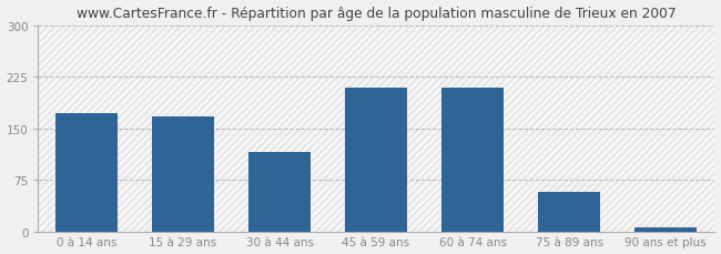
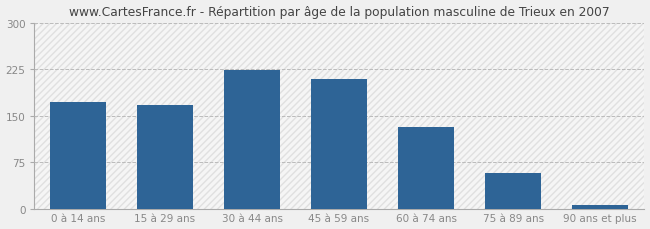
30 à 44 ans: 116 -> 224
60 à 74 ans: 210 -> 132
